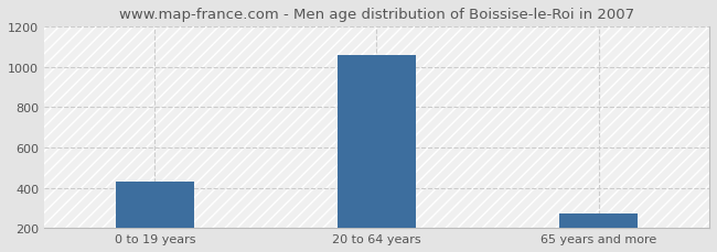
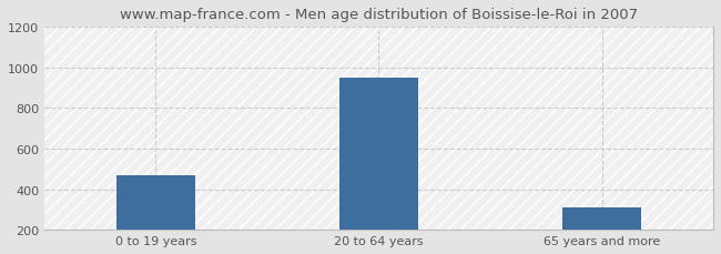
0 to 19 years: 430 -> 470
20 to 64 years: 1060 -> 950
65 years and more: 270 -> 310
